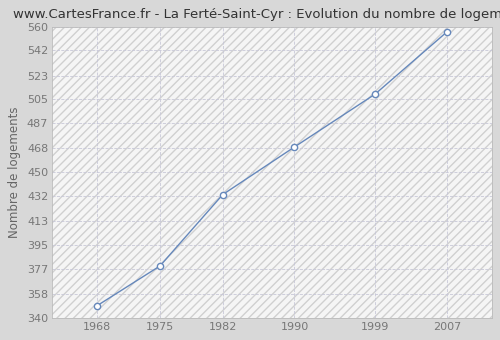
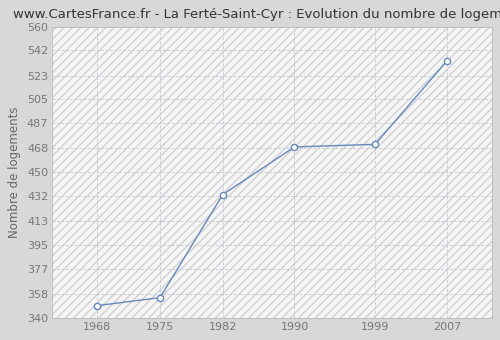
1975: 379 -> 355
1999: 509 -> 471
2007: 556 -> 534
